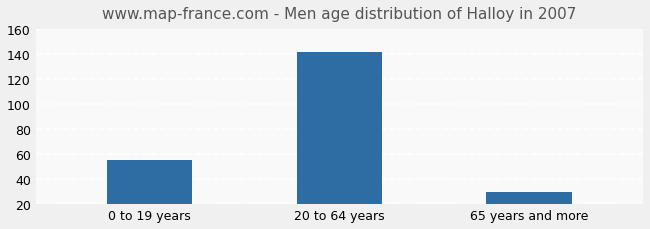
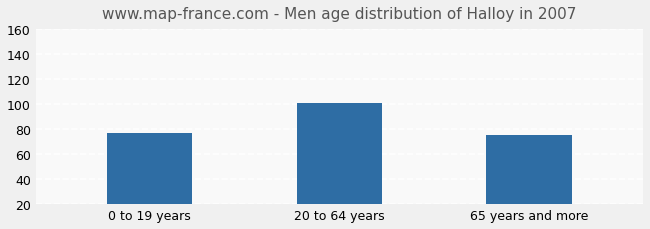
0 to 19 years: 55 -> 77
20 to 64 years: 142 -> 101
65 years and more: 30 -> 75
